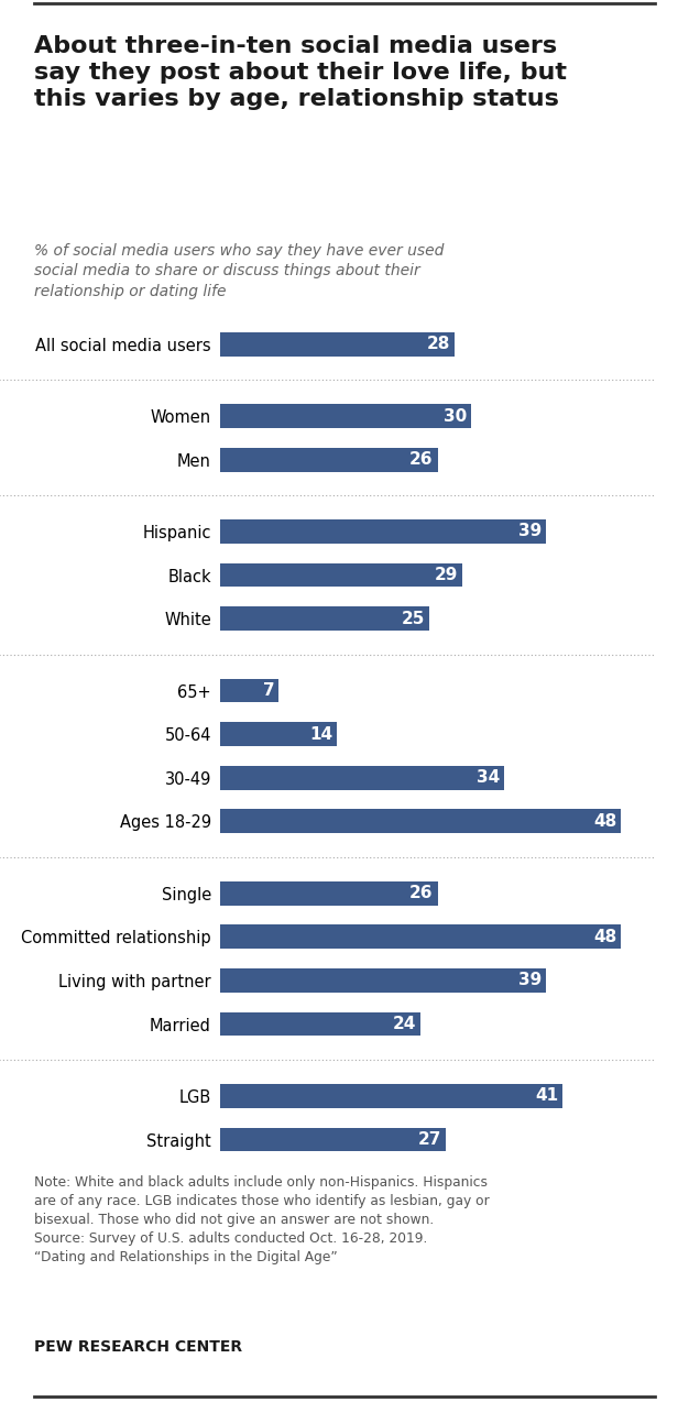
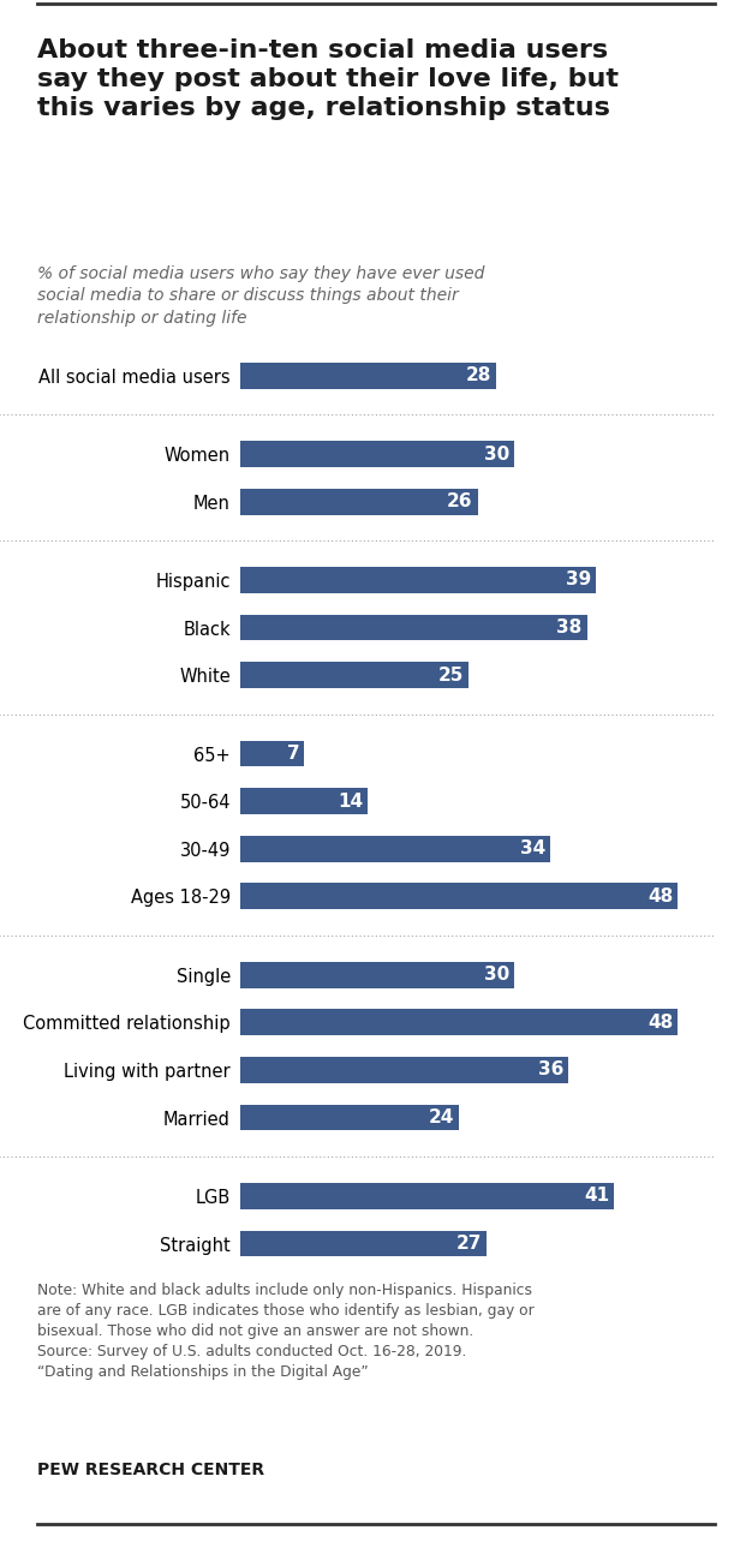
Black: 29 -> 38
Single: 26 -> 30
Living with partner: 39 -> 36
